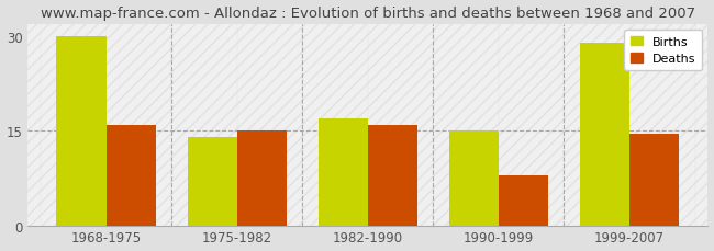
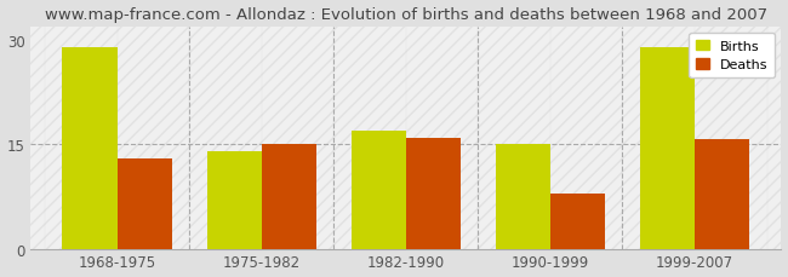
Births/1968-1975: 30 -> 29
Deaths/1968-1975: 16.0 -> 13.0
Deaths/1999-2007: 14.5 -> 15.8
